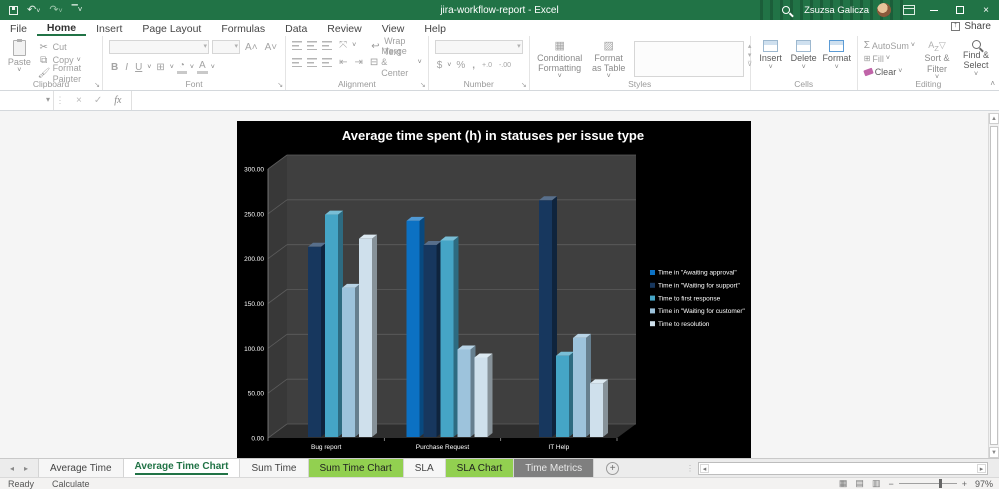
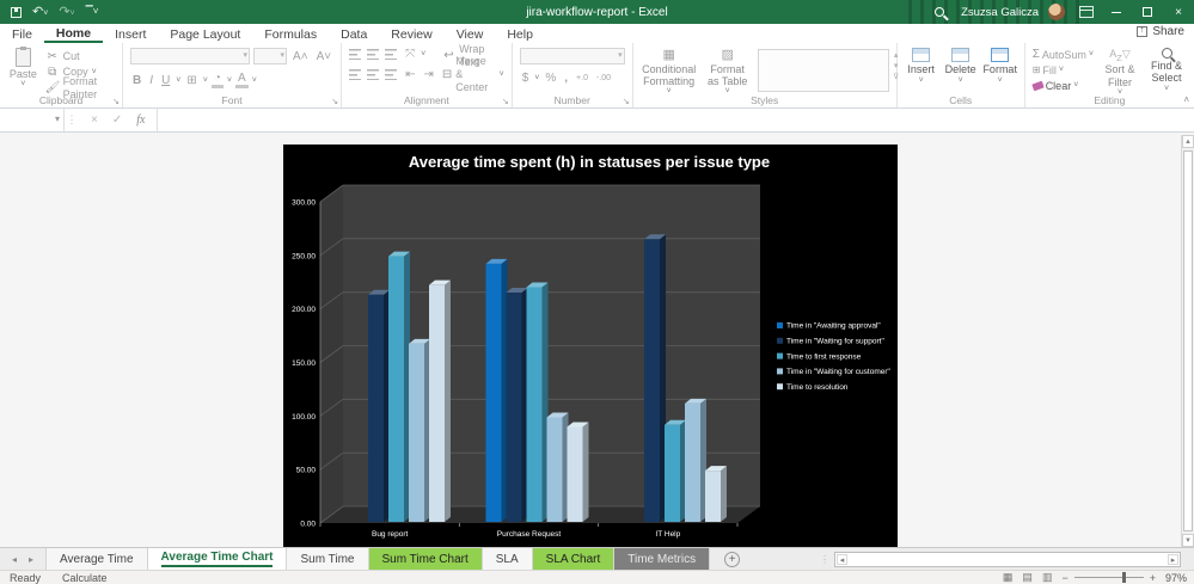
Time to resolution/IT Help: 60 -> 50
